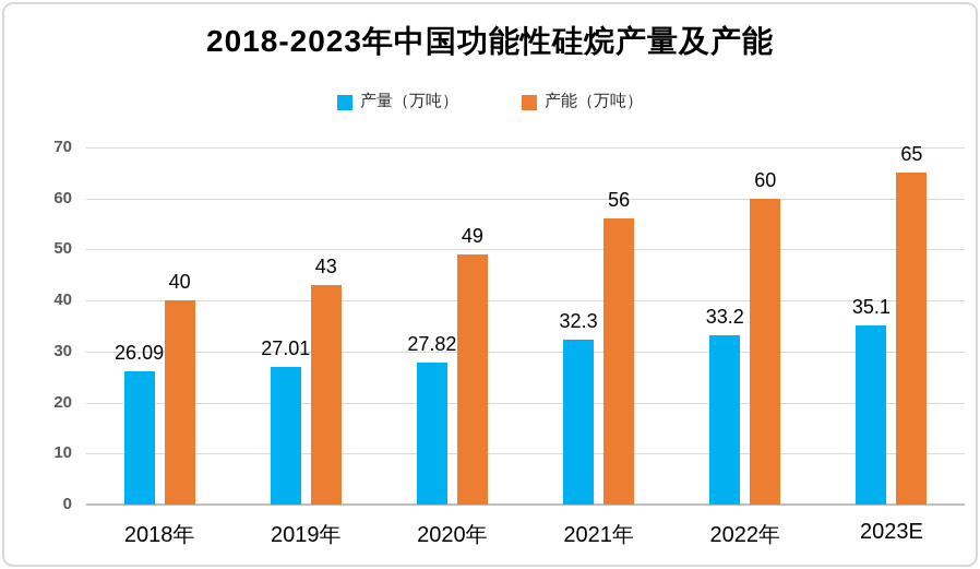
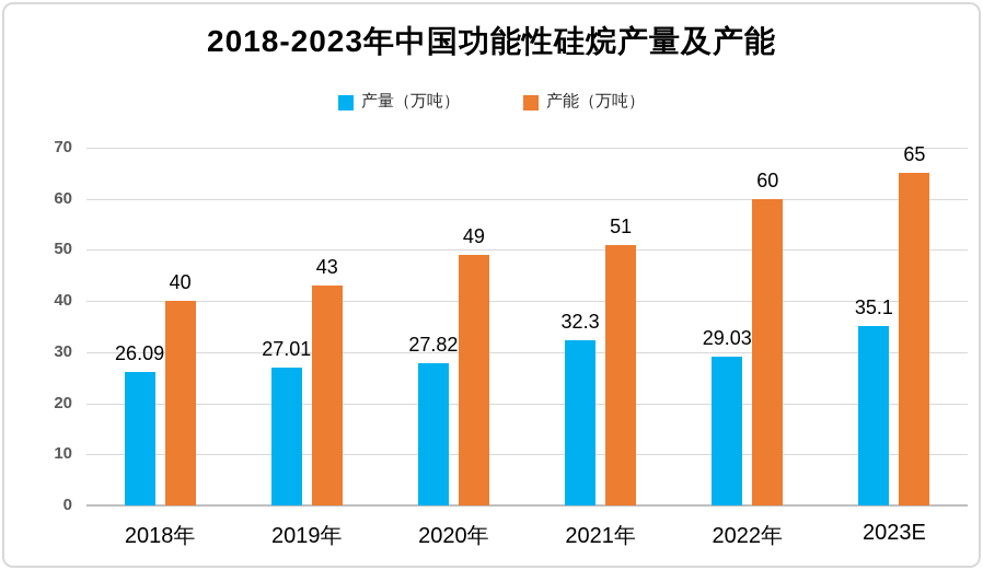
产能（万吨）/2021年: 56 -> 51
产量（万吨）/2022年: 33.2 -> 29.03
